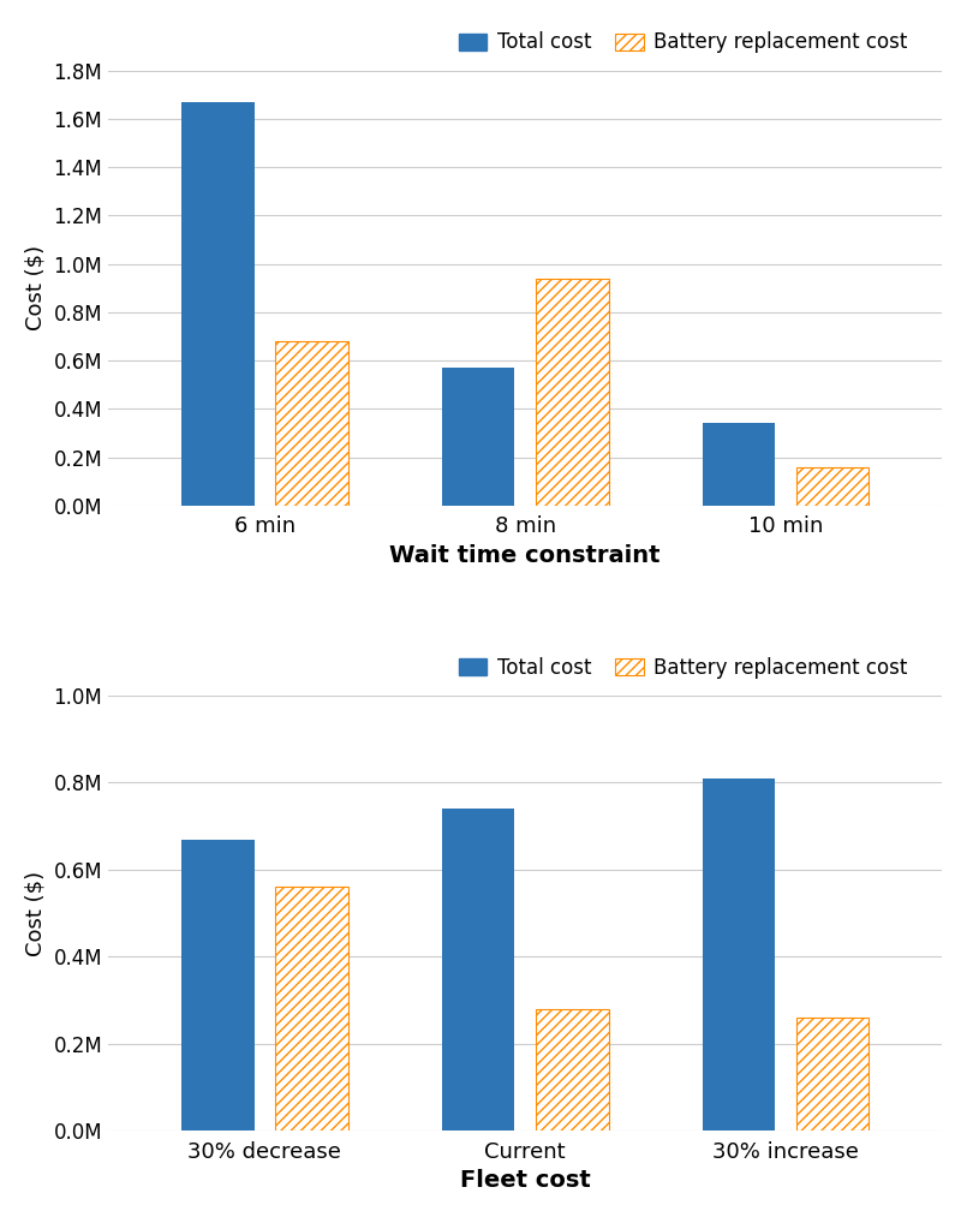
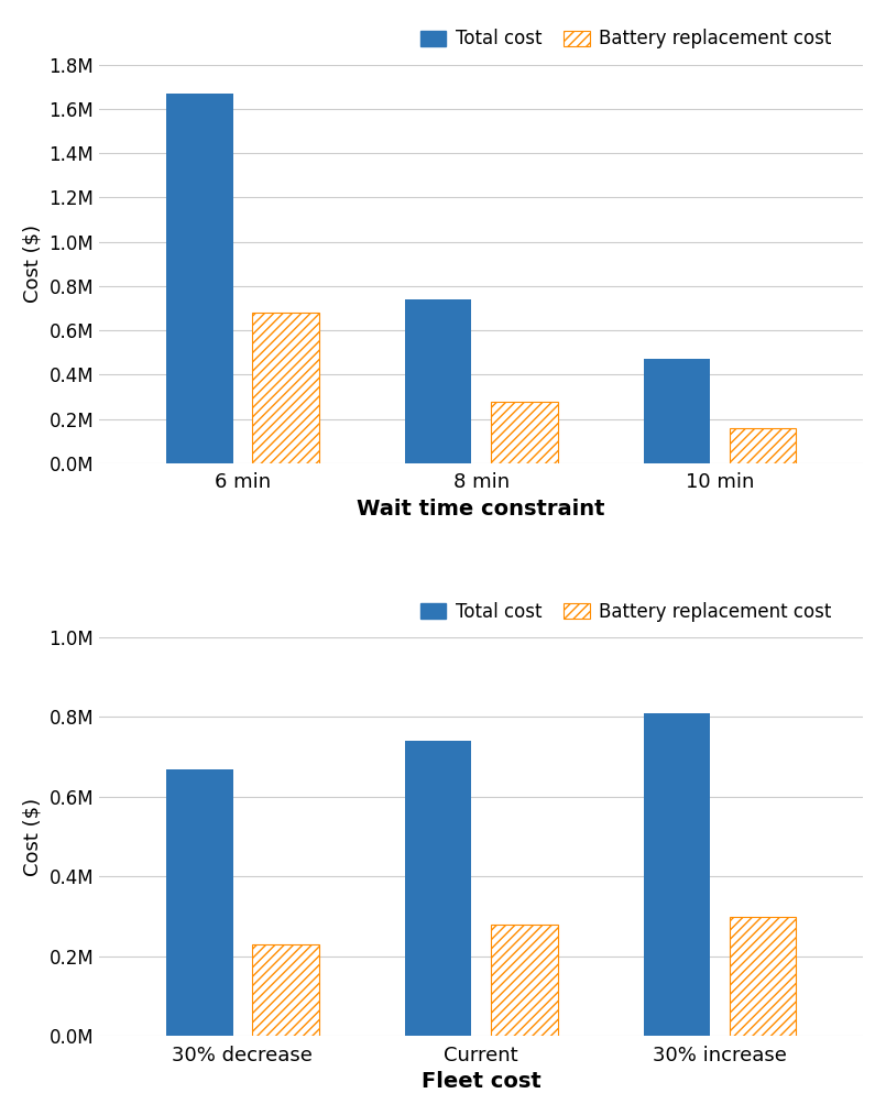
Total cost/8 min: 0.57M -> 0.74M
Battery replacement cost/8 min: 0.94M -> 0.28M
Total cost/10 min: 0.34M -> 0.47M
Battery replacement cost/30% decrease: 0.56M -> 0.23M
Battery replacement cost/30% increase: 0.26M -> 0.30M
